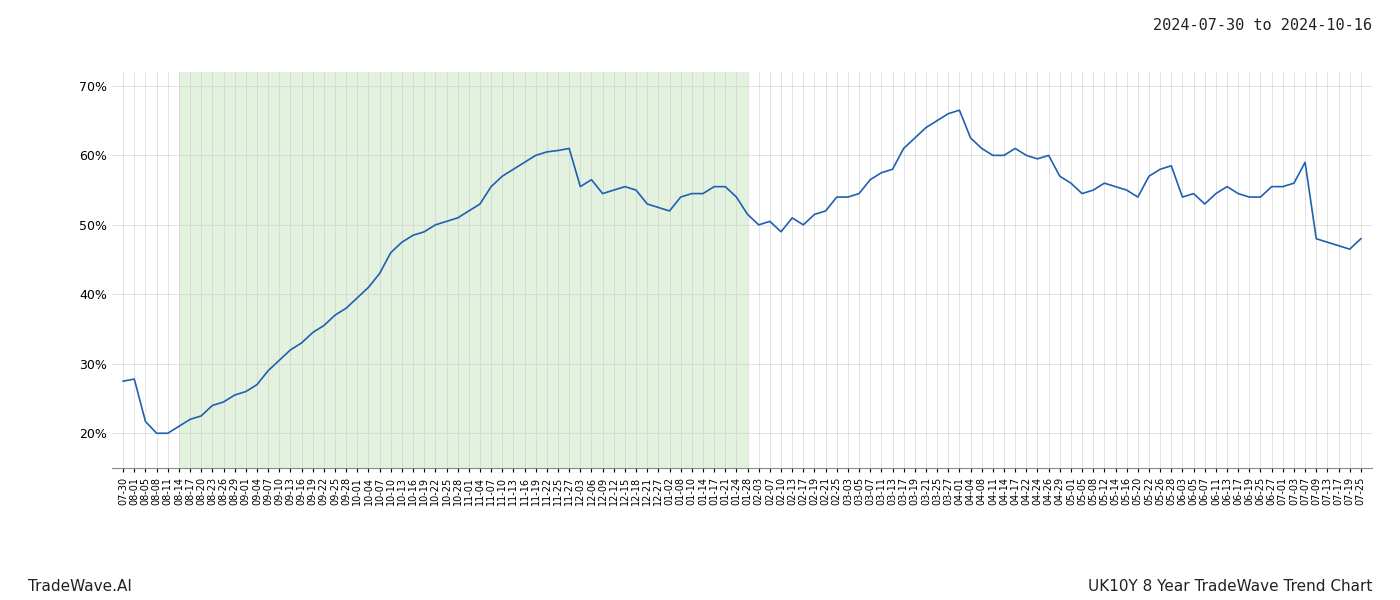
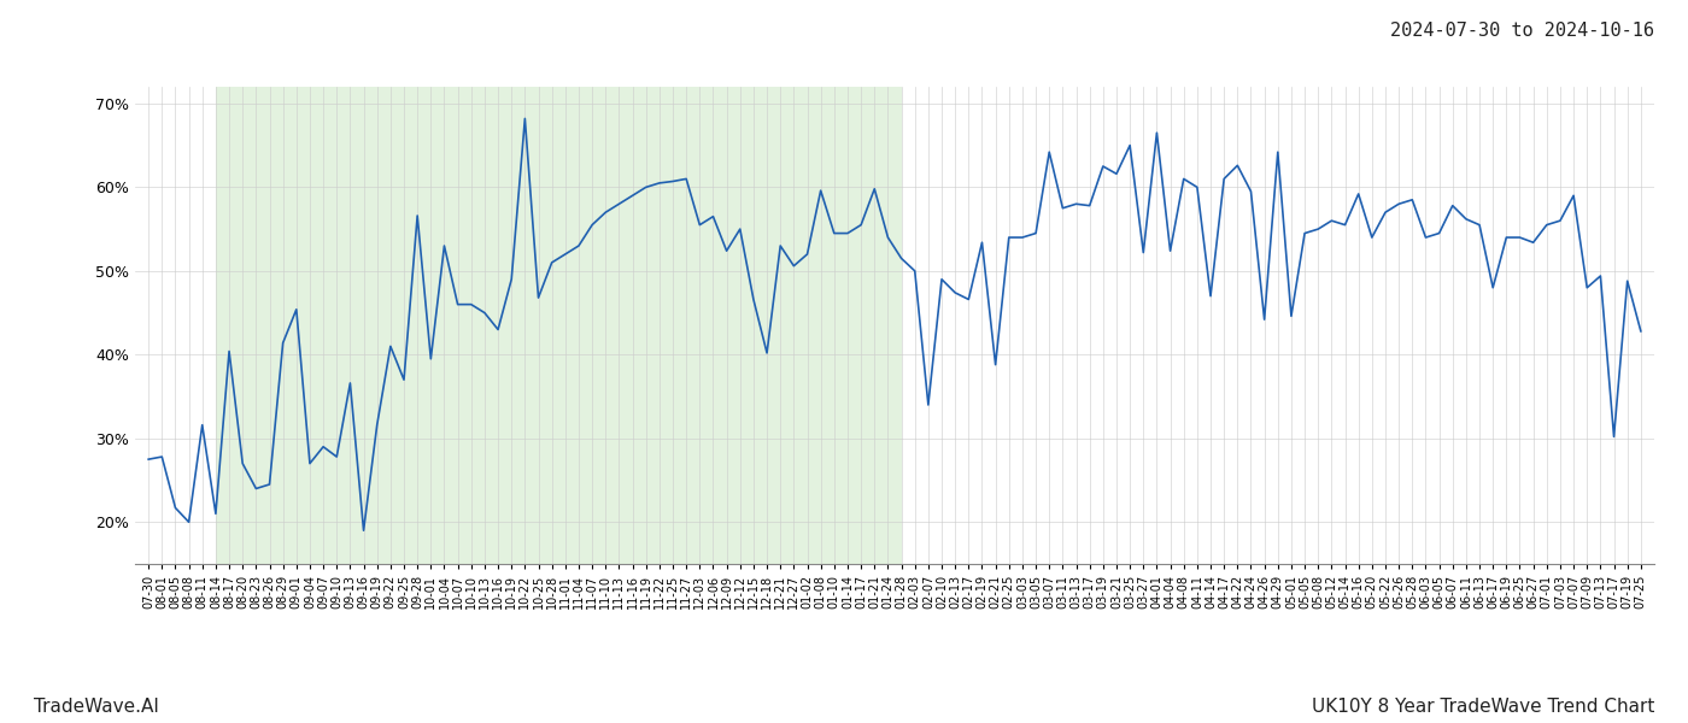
08-11: 20.0% -> 31.6%
08-17: 22.0% -> 40.4%
08-20: 22.5% -> 27.0%
08-29: 25.5% -> 41.4%
09-01: 26.0% -> 45.4%
09-10: 30.5% -> 27.8%
09-13: 32.0% -> 36.6%
09-16: 33.0% -> 19.0%
09-19: 34.5% -> 31.6%
09-22: 35.5% -> 41.0%
09-28: 38.0% -> 56.6%
10-04: 41.0% -> 53.0%
10-07: 43.0% -> 46.0%
10-13: 47.5% -> 45.0%
10-16: 48.5% -> 43.0%
10-22: 50.0% -> 68.2%
10-25: 50.5% -> 46.8%
12-09: 54.5% -> 52.4%
12-15: 55.5% -> 46.6%
12-18: 55.0% -> 40.2%
12-27: 52.5% -> 50.6%
01-08: 54.0% -> 59.6%
01-21: 55.5% -> 59.8%
02-07: 50.5% -> 34.0%
02-13: 51.0% -> 47.4%
02-17: 50.0% -> 46.6%
02-19: 51.5% -> 53.4%
02-21: 52.0% -> 38.8%
03-07: 56.5% -> 64.2%
03-17: 61.0% -> 57.8%
03-21: 64.0% -> 61.6%
03-27: 66.0% -> 52.2%
04-04: 62.5% -> 52.4%
04-14: 60.0% -> 47.0%
04-22: 60.0% -> 62.6%
04-26: 60.0% -> 44.2%
04-29: 57.0% -> 64.2%
05-01: 56.0% -> 44.6%
05-16: 55.0% -> 59.2%
06-07: 53.0% -> 57.8%
06-11: 54.5% -> 56.2%
06-17: 54.5% -> 48.0%
06-27: 55.5% -> 53.4%
07-13: 47.5% -> 49.4%
07-17: 47.0% -> 30.2%
07-19: 46.5% -> 48.8%
07-25: 48.0% -> 42.8%
